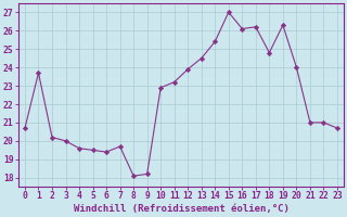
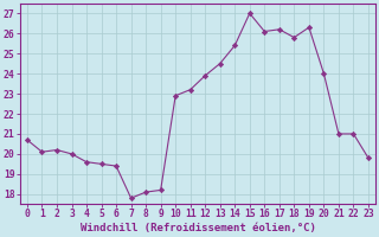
1: 23.7 -> 20.1
7: 19.7 -> 17.8
18: 24.8 -> 25.8
23: 20.7 -> 19.8
